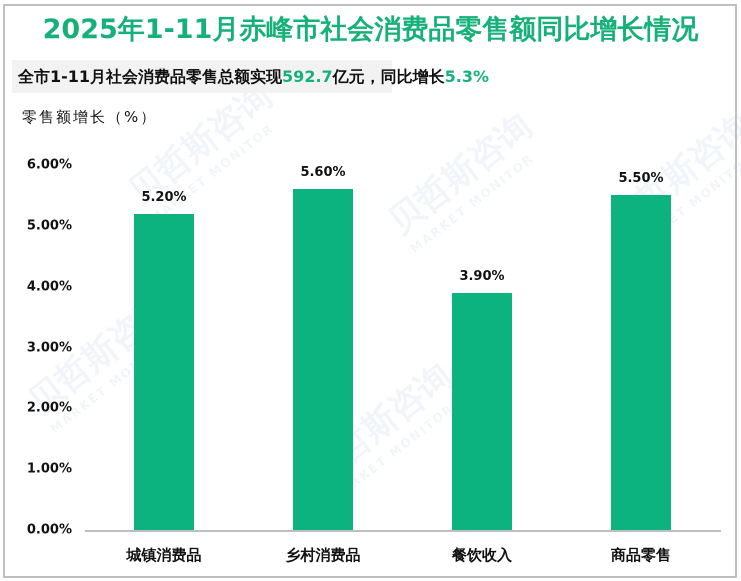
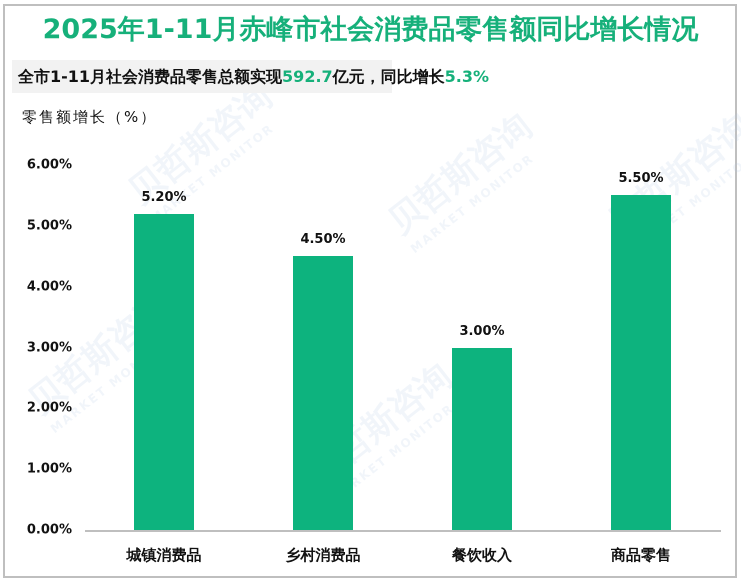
乡村消费品: 5.60% -> 4.50%
餐饮收入: 3.90% -> 3.00%
